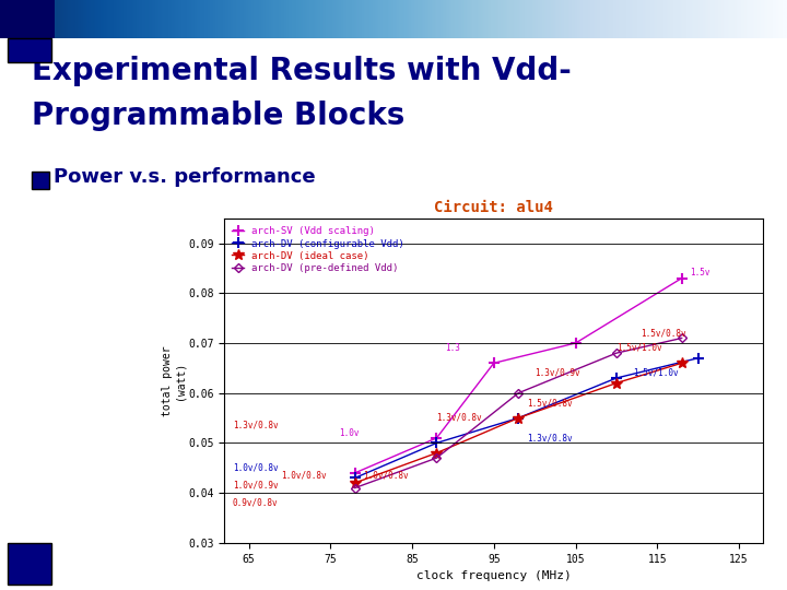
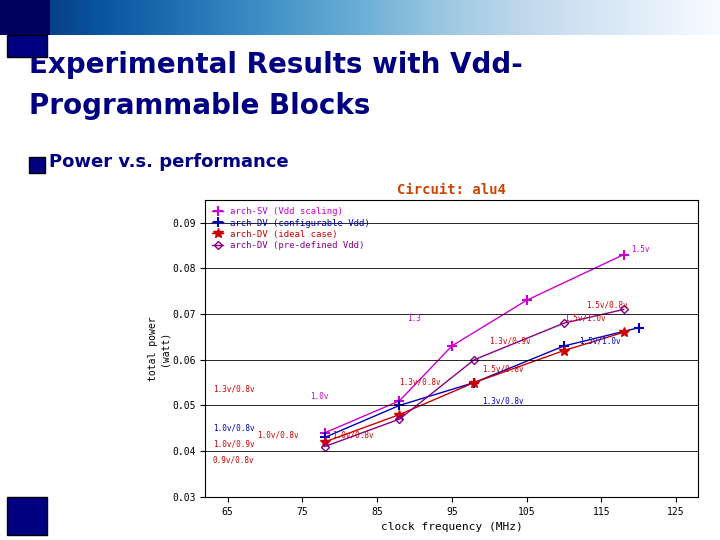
arch-SV (Vdd scaling)/95: 0.066 -> 0.063
arch-SV (Vdd scaling)/105: 0.070 -> 0.073
